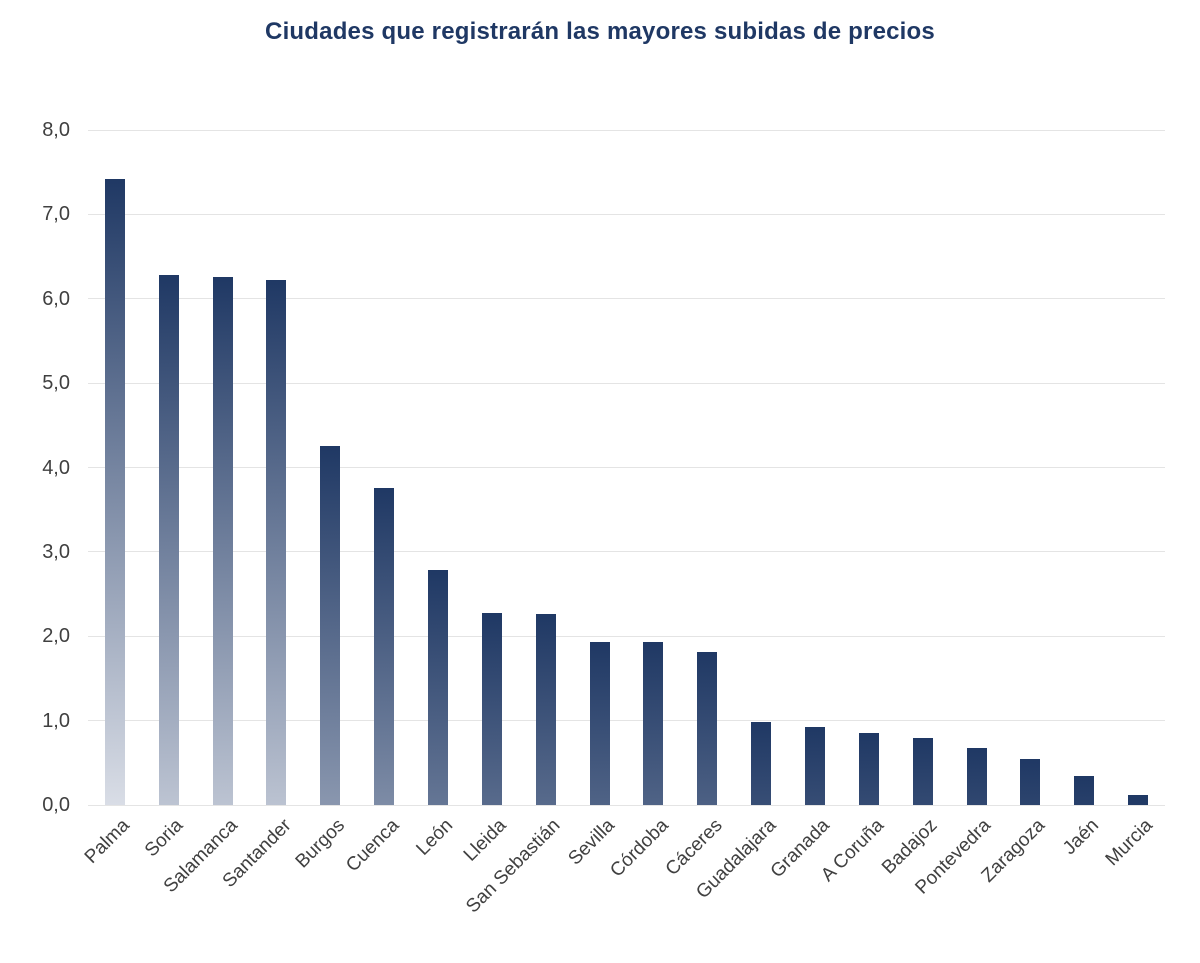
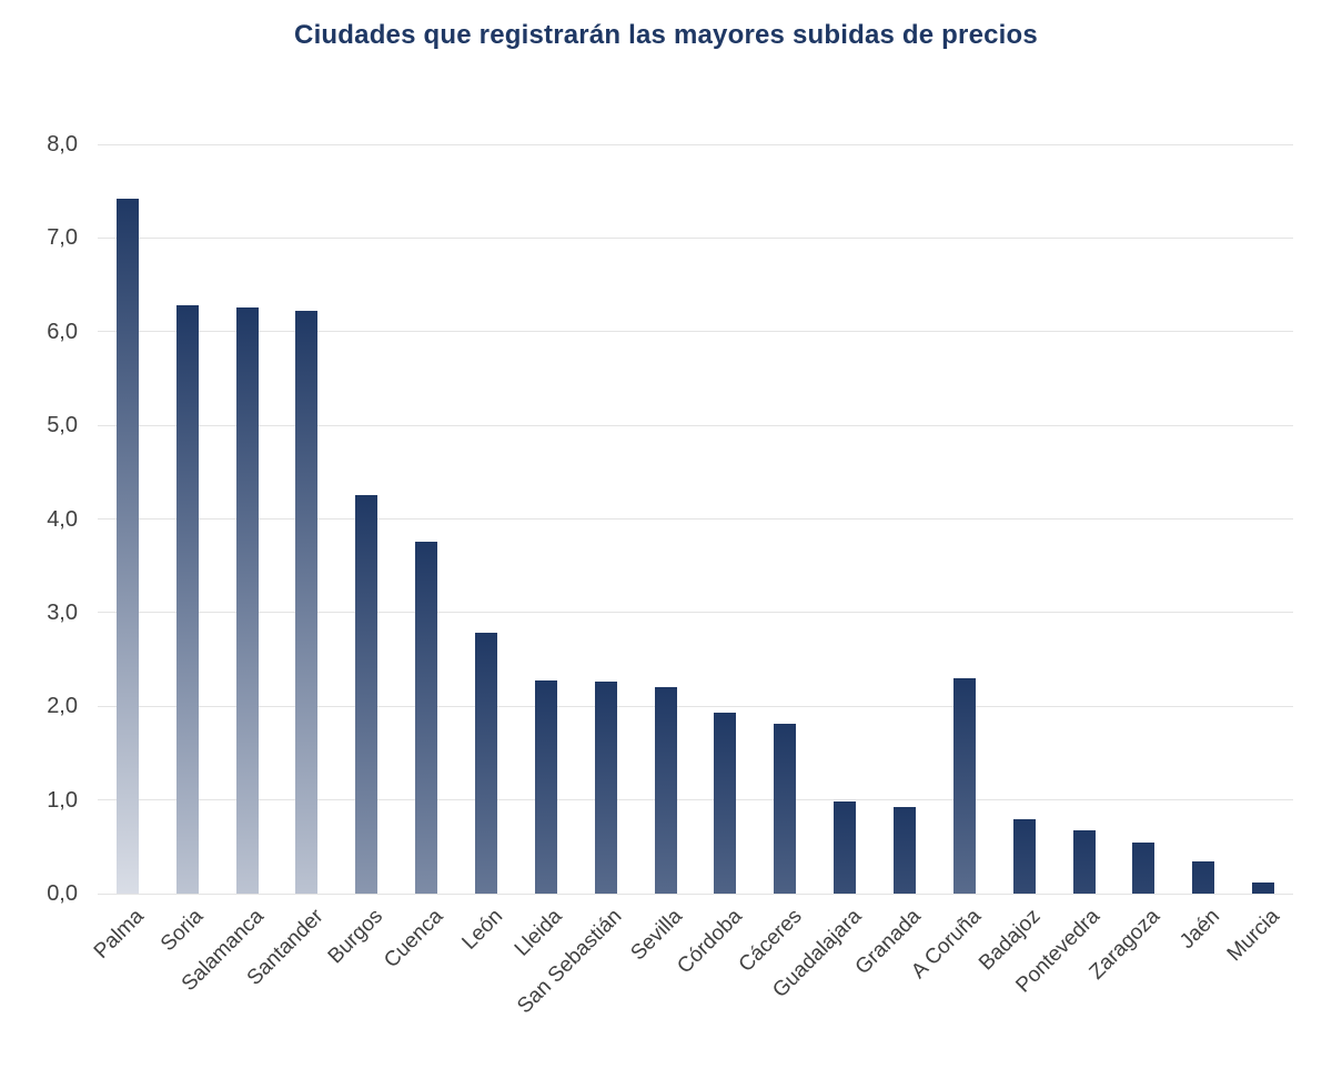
Sevilla: 1,9 -> 2,2
A Coruña: 0,8 -> 2,3
